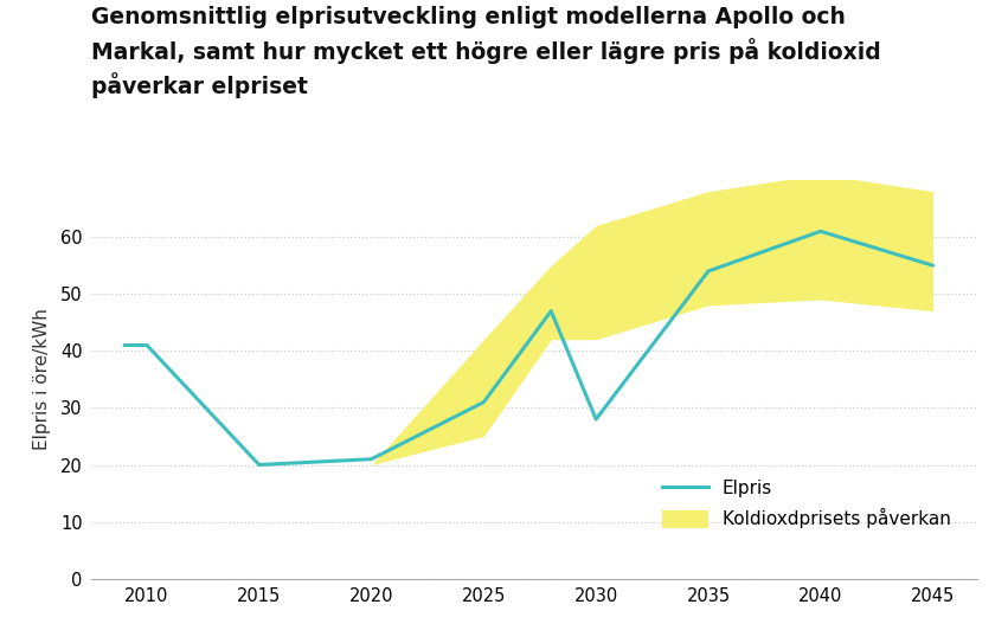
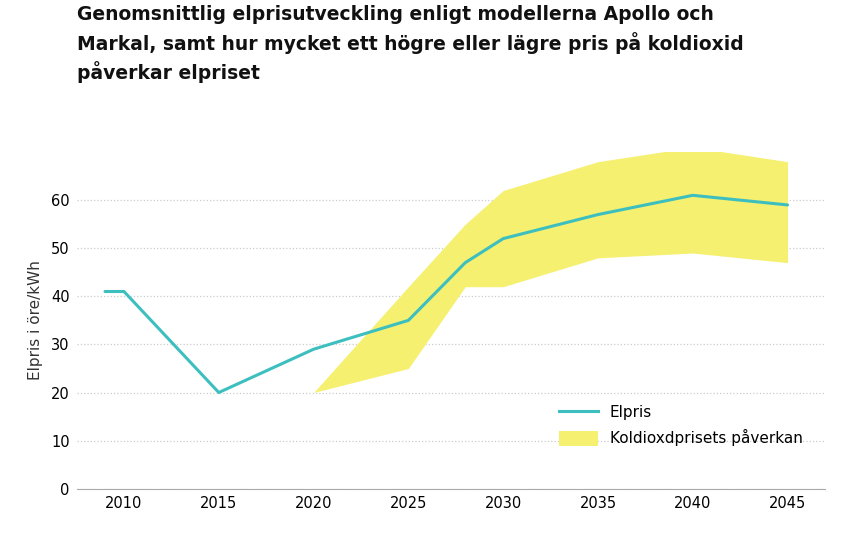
Elpris/2020: 21 -> 29
Elpris/2025: 31 -> 35
Elpris/2030: 28 -> 52
Elpris/2035: 54 -> 57
Elpris/2045: 55 -> 59
